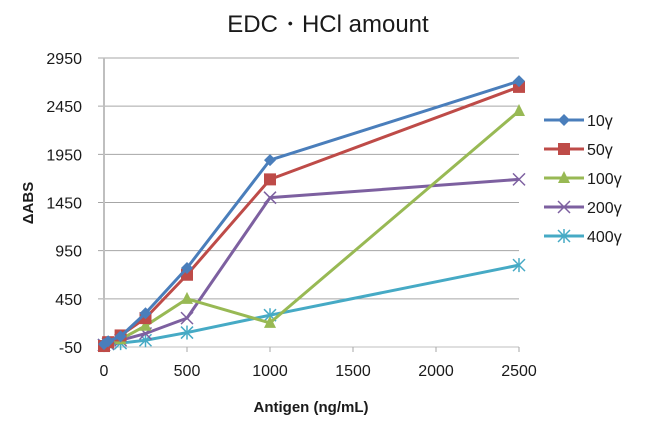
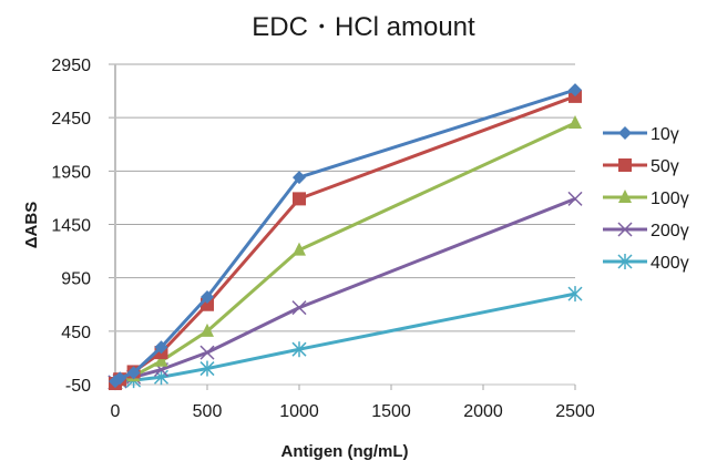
100γ/1000: 200 -> 1200
200γ/1000: 1500 -> 700
